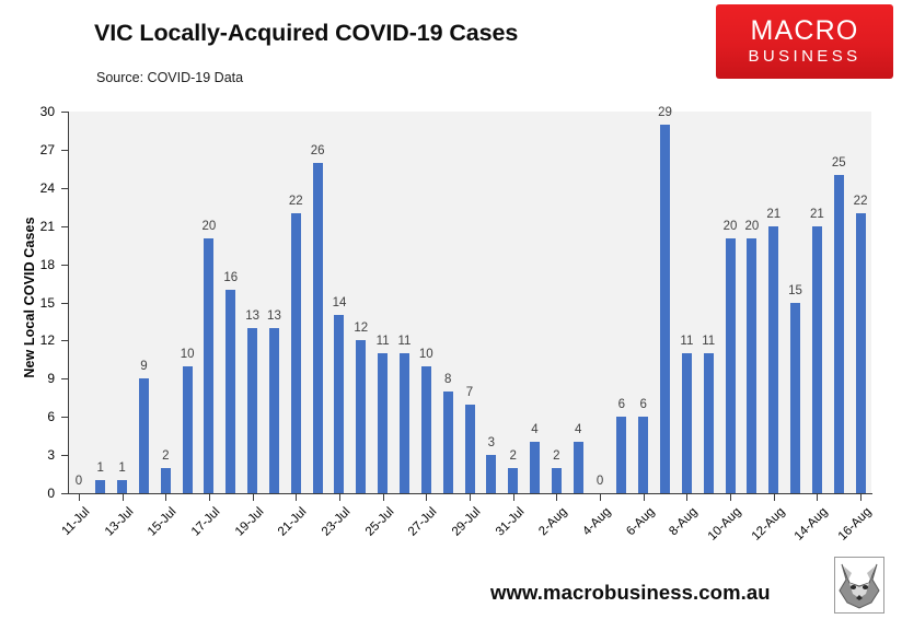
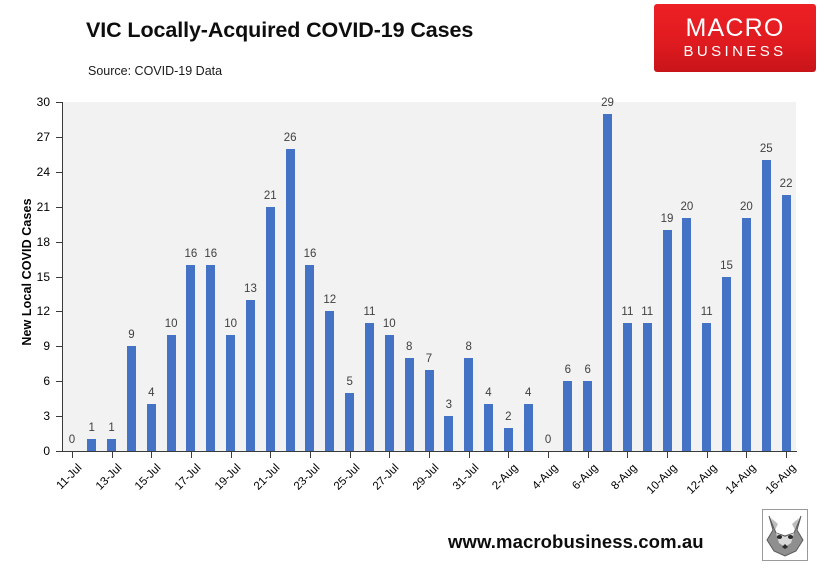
15-Jul: 2 -> 4
17-Jul: 20 -> 16
19-Jul: 13 -> 10
21-Jul: 22 -> 21
23-Jul: 14 -> 16
25-Jul: 11 -> 5
31-Jul: 2 -> 8
10-Aug: 20 -> 19
12-Aug: 21 -> 11
14-Aug: 21 -> 20
